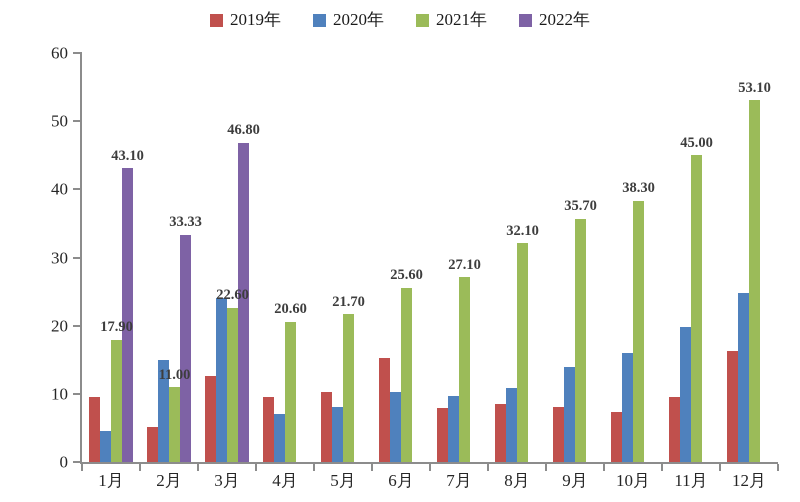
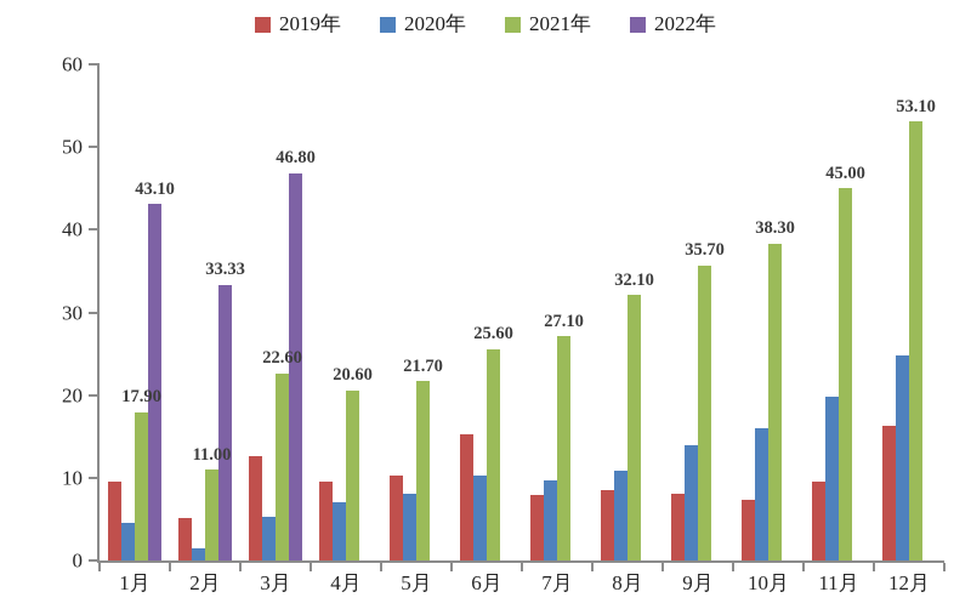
2020年/2月: 15 -> 1
2020年/3月: 24 -> 5
